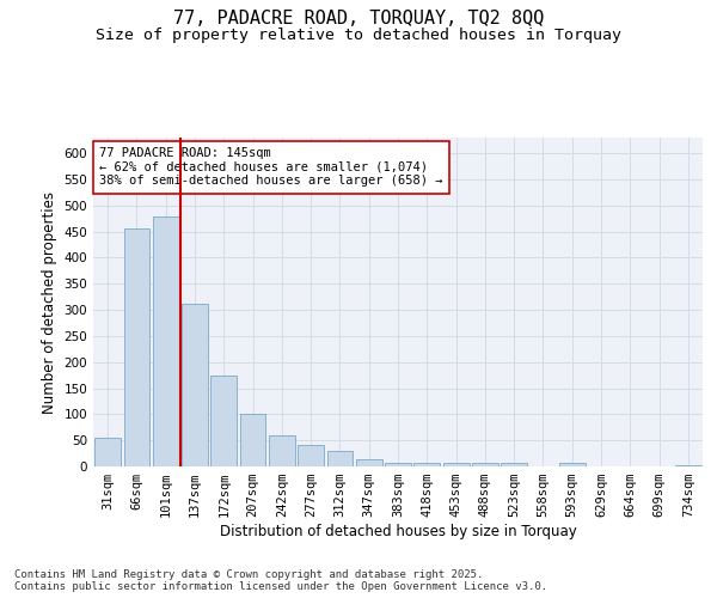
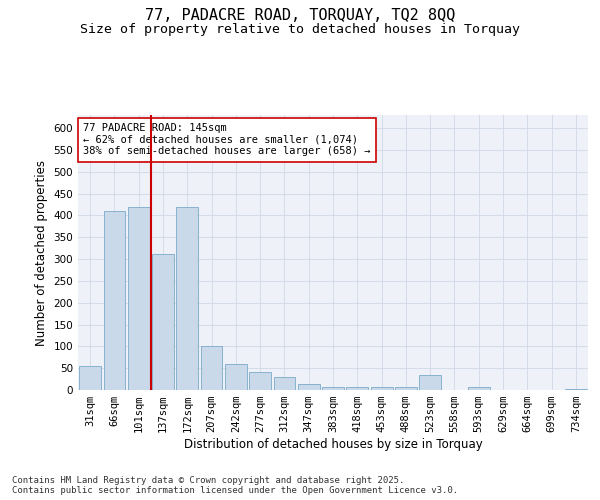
66sqm: 455 -> 410
101sqm: 478 -> 420
172sqm: 173 -> 420
523sqm: 6 -> 35
